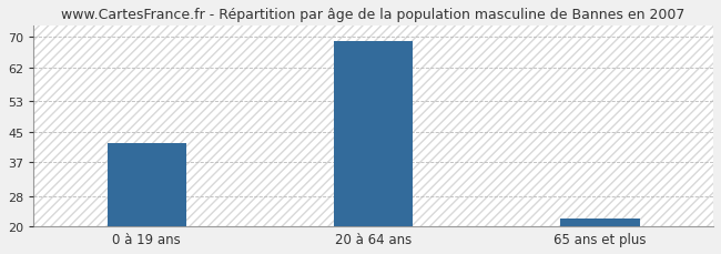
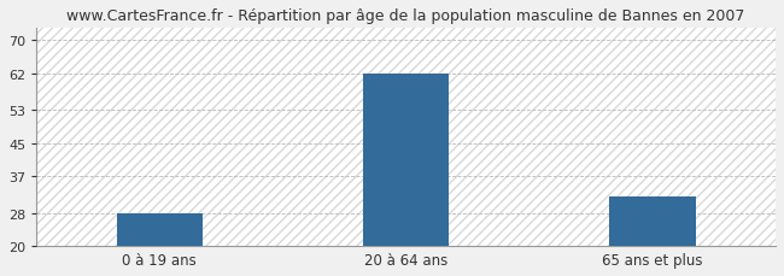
0 à 19 ans: 42 -> 28
20 à 64 ans: 69 -> 62
65 ans et plus: 22 -> 32
